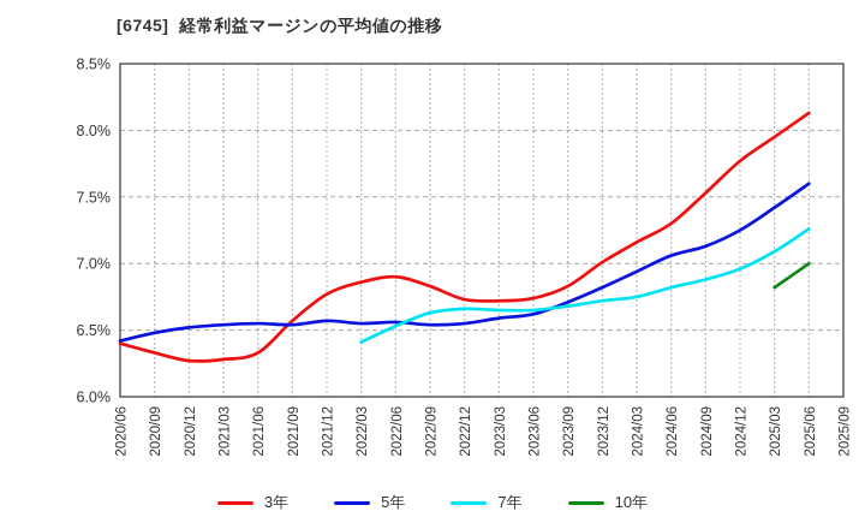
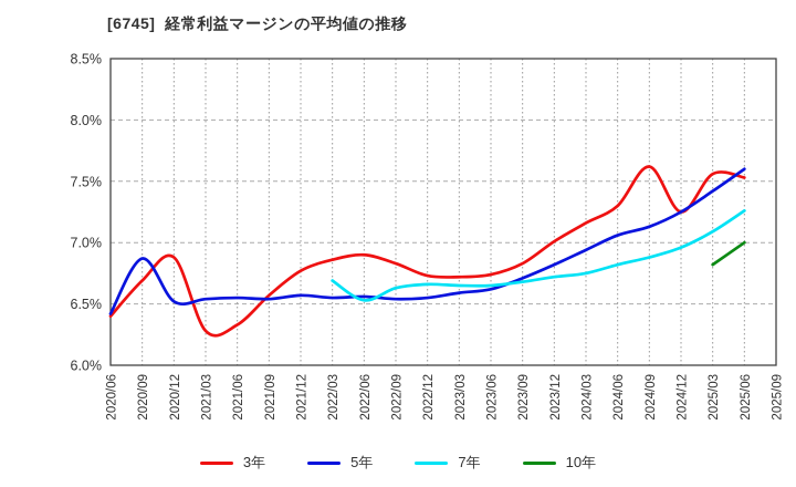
3年/2020/09: 6.33% -> 6.69%
5年/2020/09: 6.48% -> 6.87%
3年/2020/12: 6.27% -> 6.88%
7年/2022/03: 6.41% -> 6.69%
3年/2024/09: 7.53% -> 7.62%
3年/2024/12: 7.77% -> 7.25%
3年/2025/03: 7.95% -> 7.56%
3年/2025/06: 8.13% -> 7.53%
